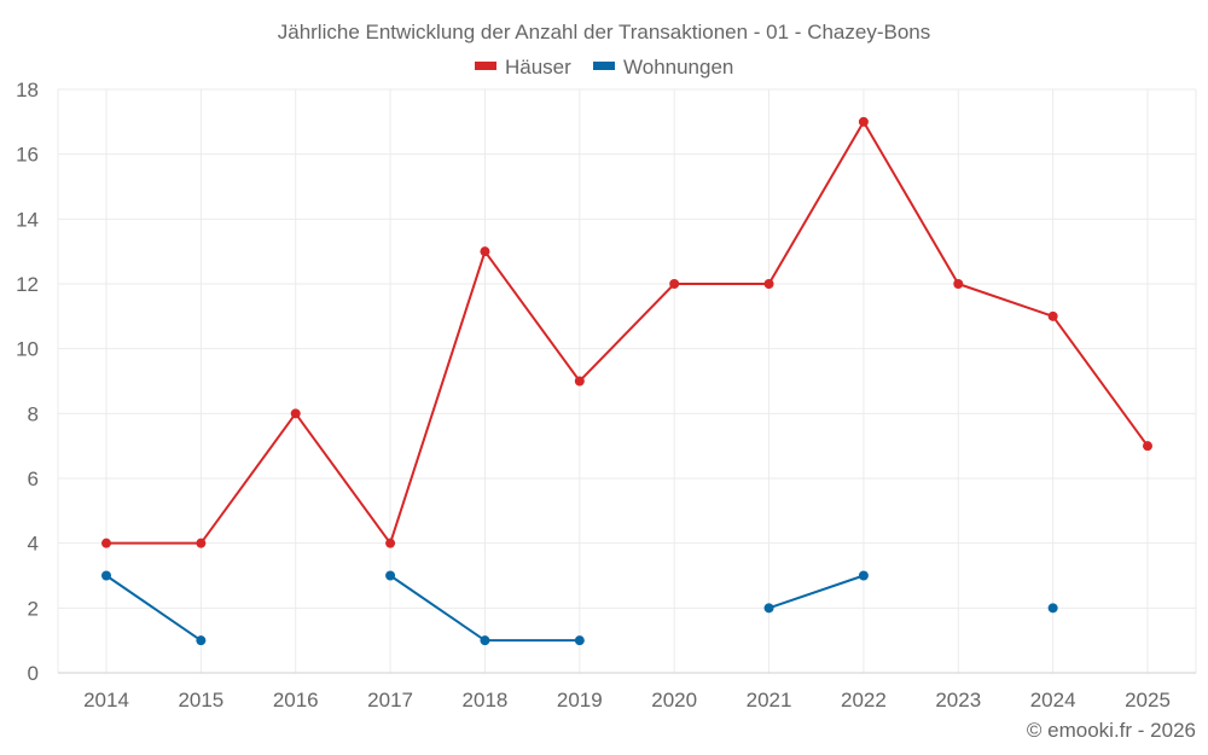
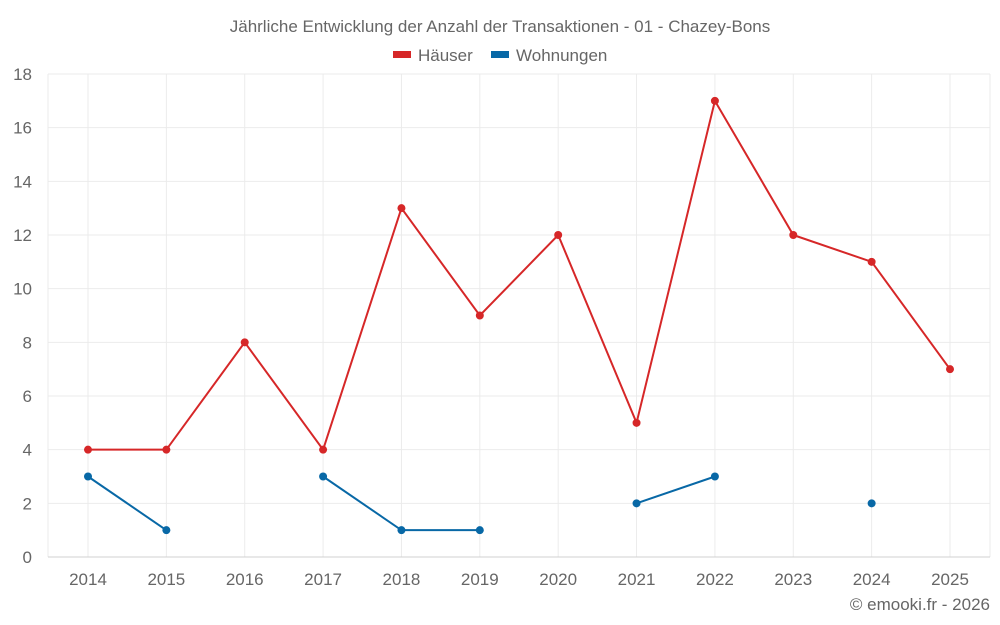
Häuser/2021: 12 -> 5
